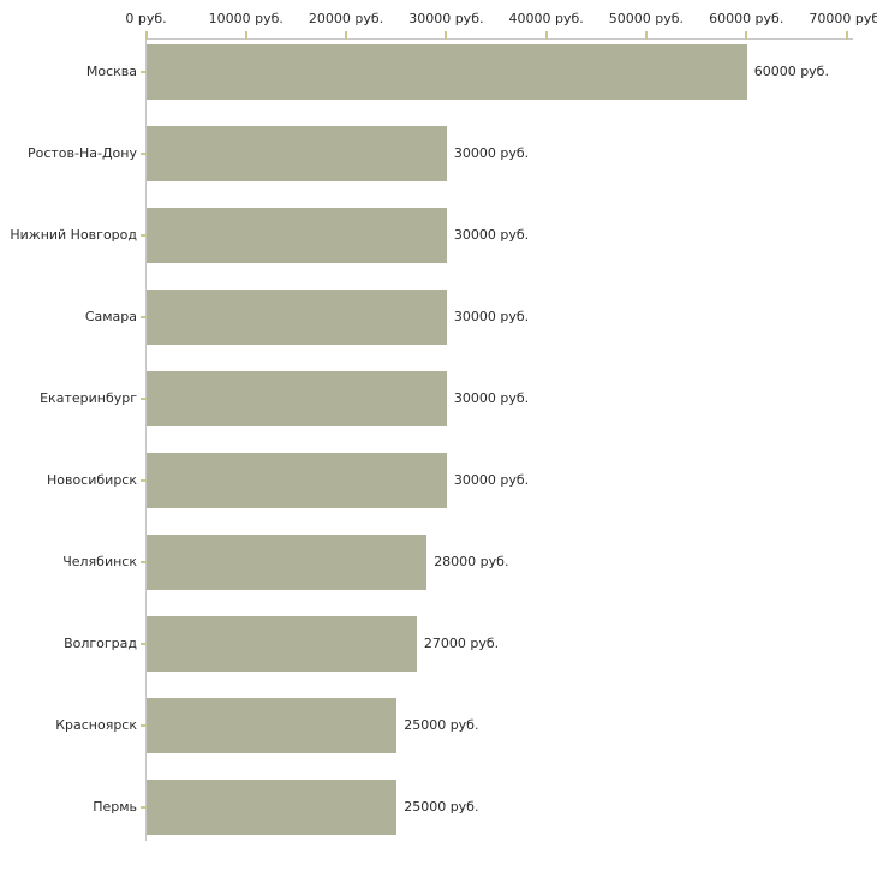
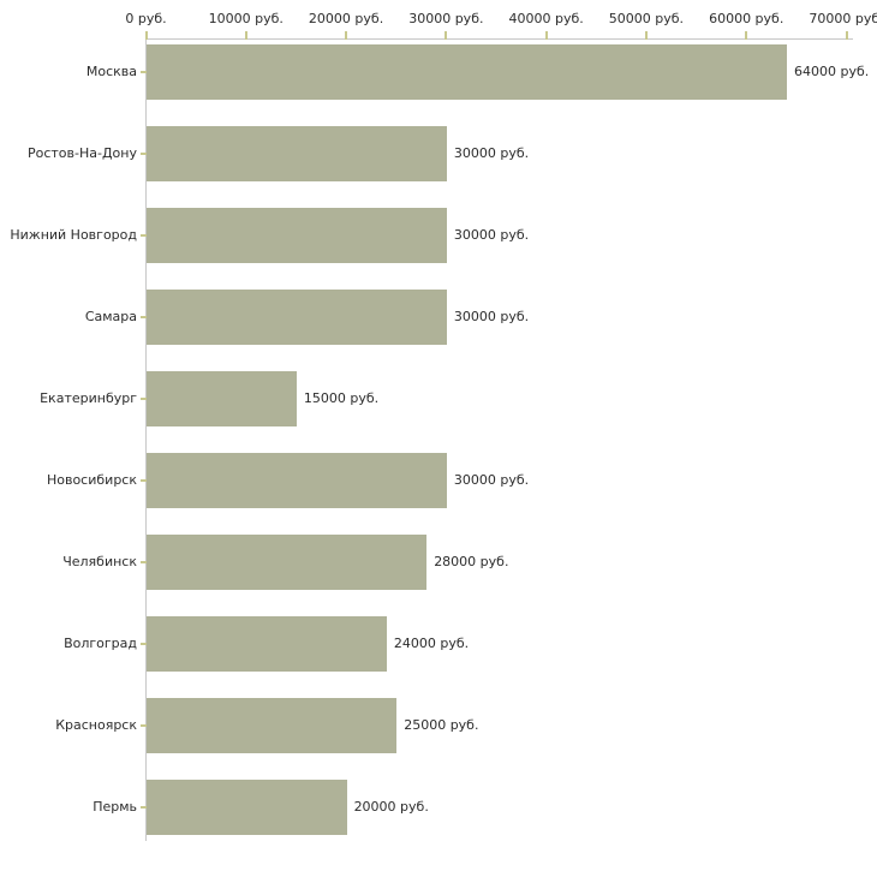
Москва: 60000 -> 64000
Екатеринбург: 30000 -> 15000
Волгоград: 27000 -> 24000
Пермь: 25000 -> 20000
